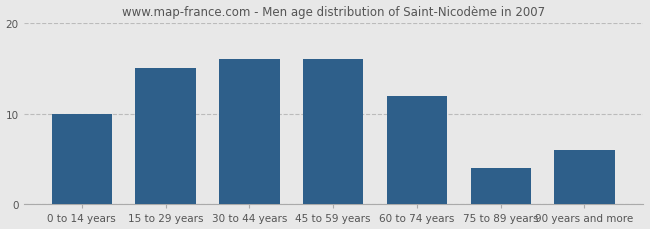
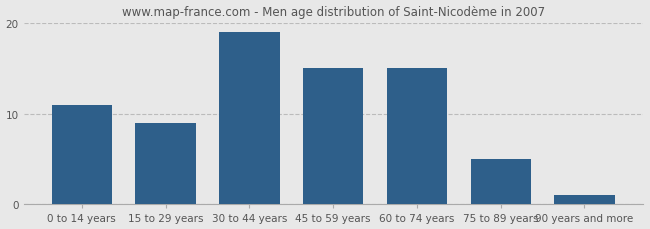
0 to 14 years: 10 -> 11
15 to 29 years: 15 -> 9
30 to 44 years: 16 -> 19
45 to 59 years: 16 -> 15
60 to 74 years: 12 -> 15
75 to 89 years: 4 -> 5
90 years and more: 6 -> 1
